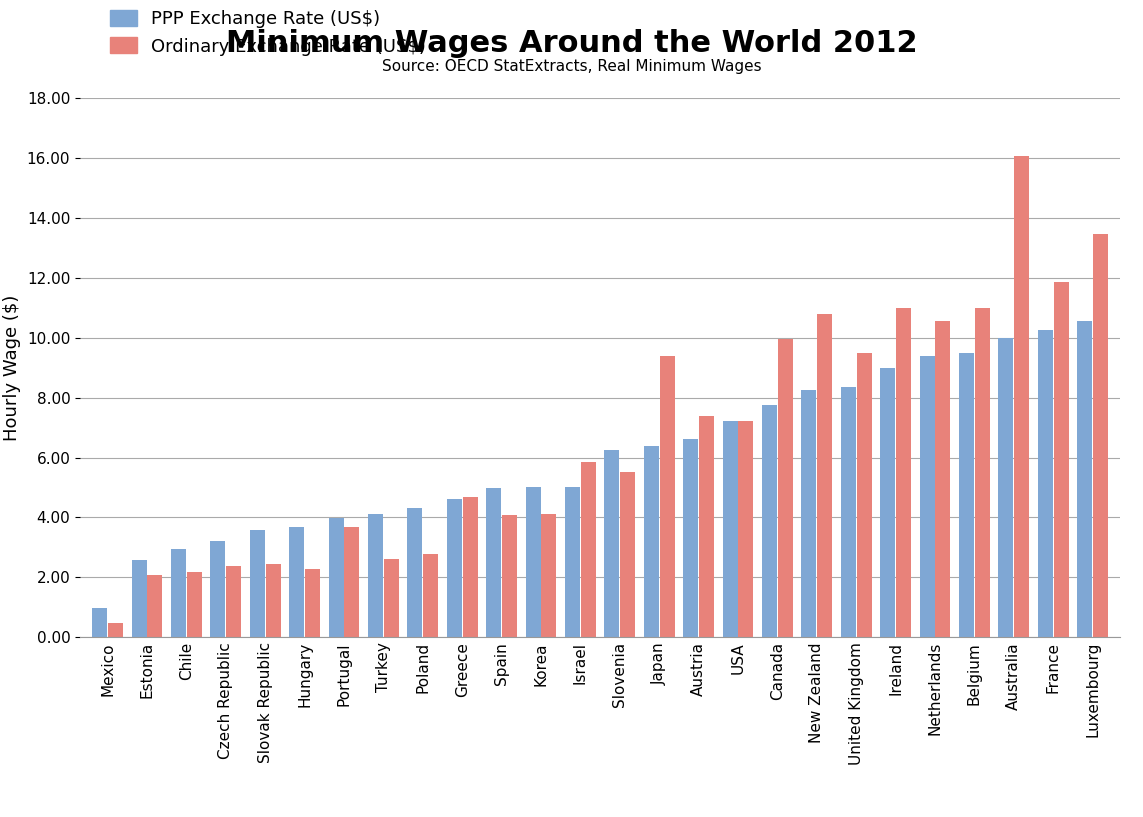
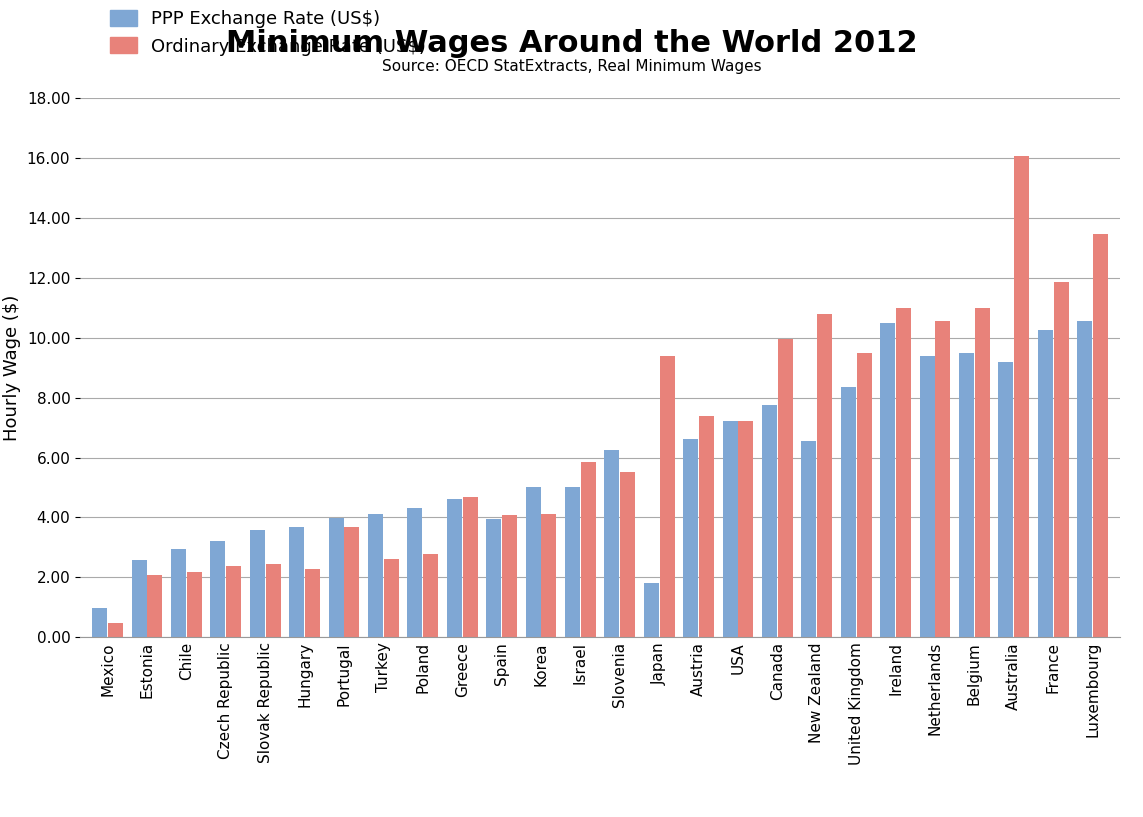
PPP Exchange Rate (US$)/Spain: 4.98 -> 3.95
PPP Exchange Rate (US$)/Japan: 6.40 -> 1.80
PPP Exchange Rate (US$)/New Zealand: 8.25 -> 6.55
PPP Exchange Rate (US$)/Ireland: 9.00 -> 10.50
PPP Exchange Rate (US$)/Australia: 9.98 -> 9.20
